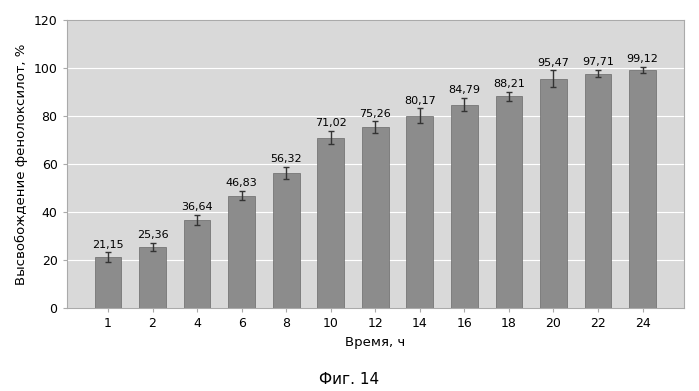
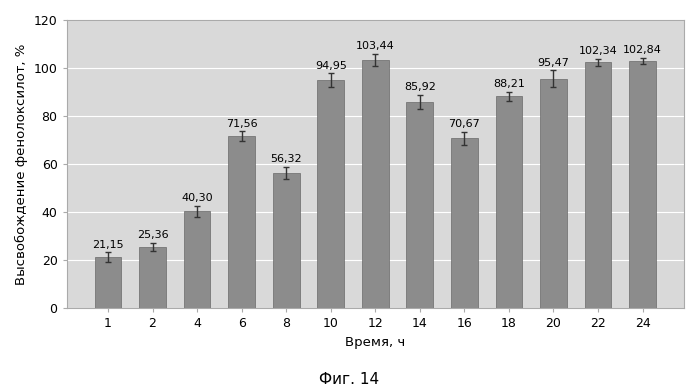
4: 36,64 -> 40,30
6: 46,83 -> 71,56
10: 71,02 -> 94,95
12: 75,26 -> 103,44
14: 80,17 -> 85,92
16: 84,79 -> 70,67
22: 97,71 -> 102,34
24: 99,12 -> 102,84
